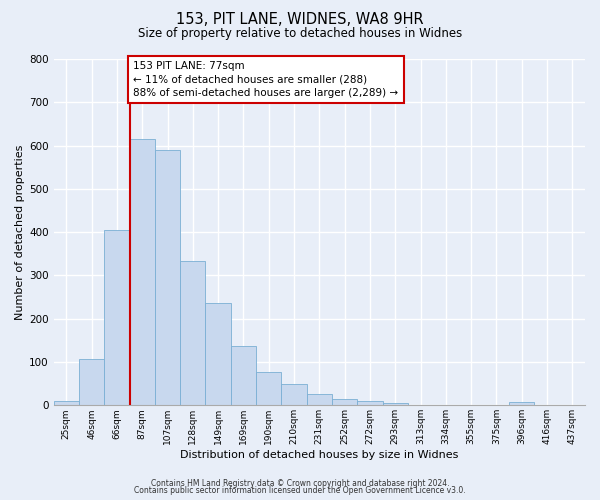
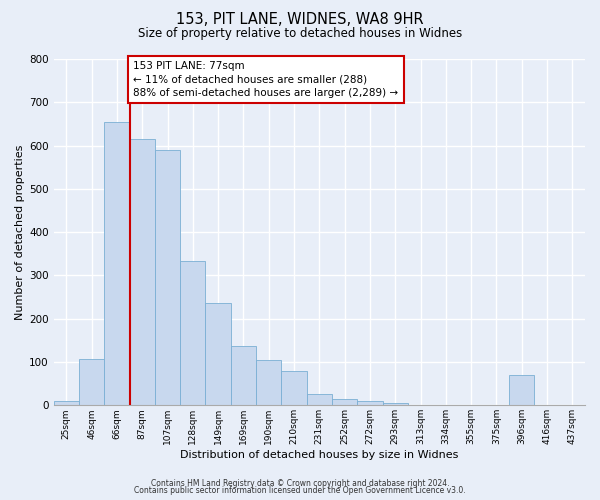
66sqm: 405 -> 655
190sqm: 76 -> 105
210sqm: 49 -> 80
396sqm: 8 -> 70
